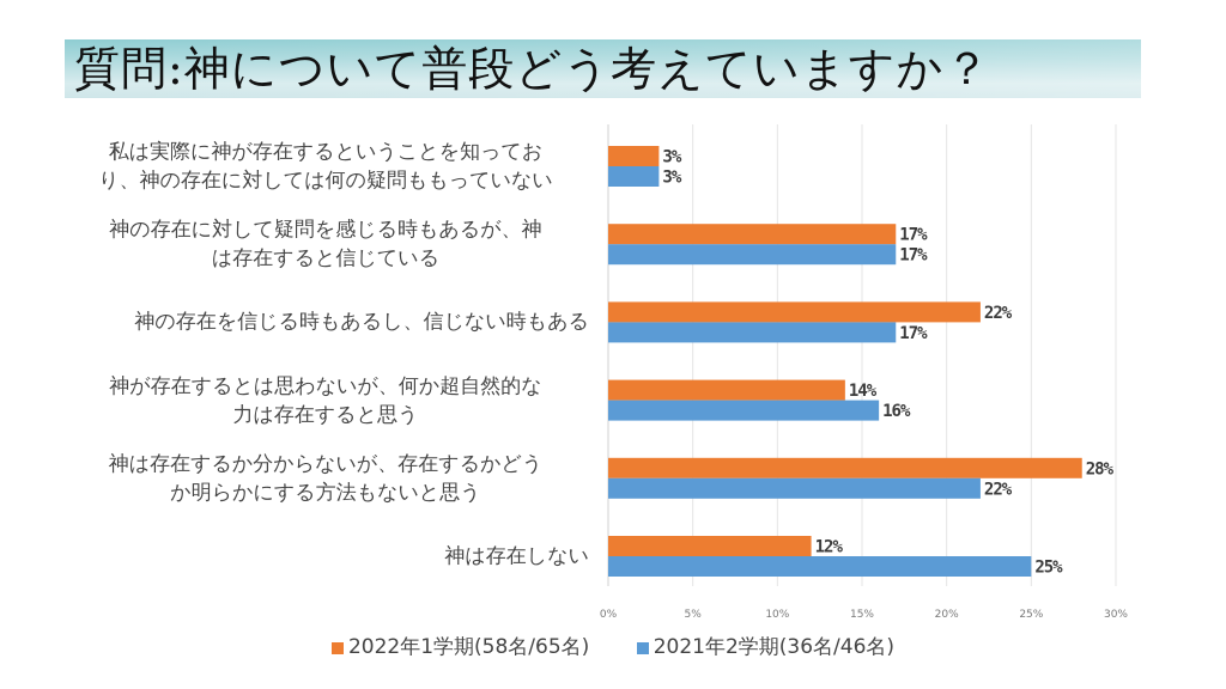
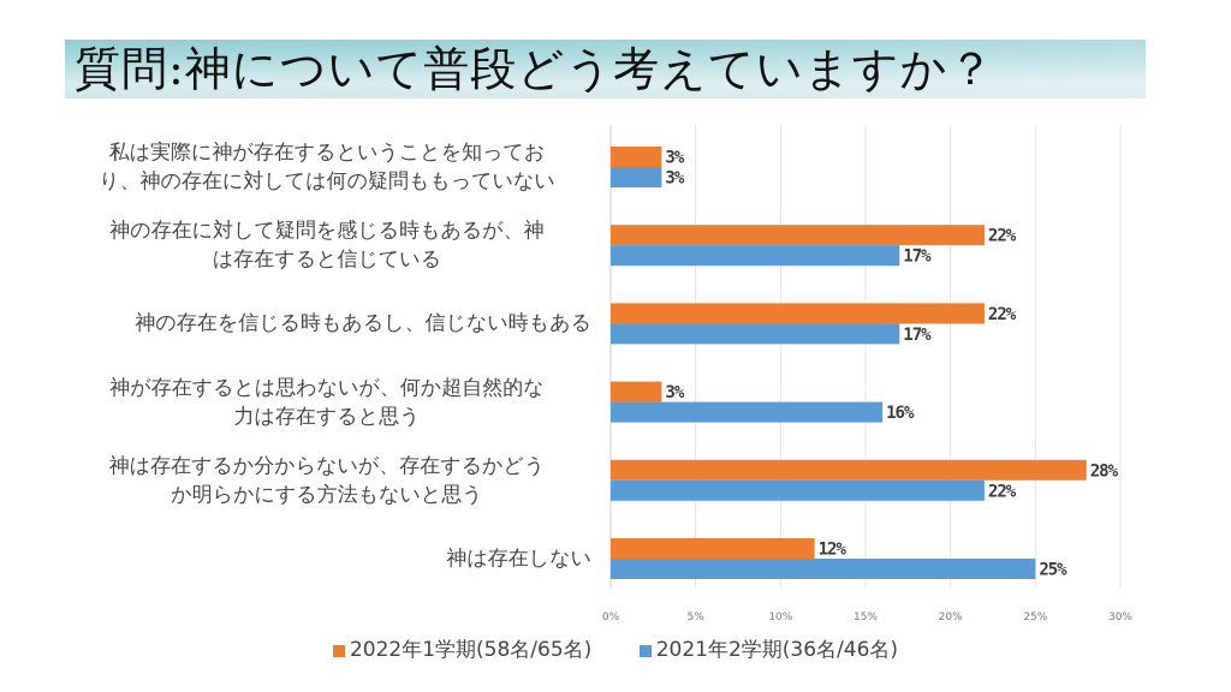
2022年1学期(58名/65名)/神の存在に対して疑問を感じる時もあるが、神は存在すると信じている: 17% -> 22%
2022年1学期(58名/65名)/神が存在するとは思わないが、何か超自然的な力は存在すると思う: 14% -> 3%
